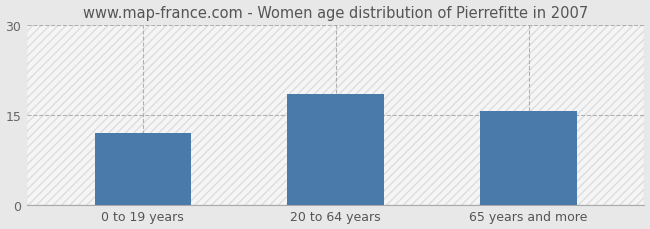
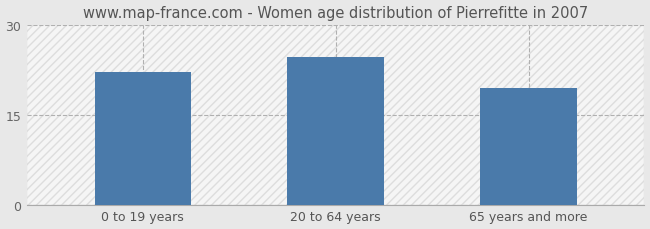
0 to 19 years: 12.0 -> 22.2
20 to 64 years: 18.5 -> 24.6
65 years and more: 15.6 -> 19.4
